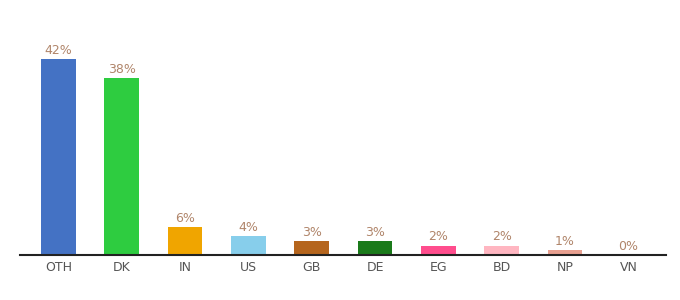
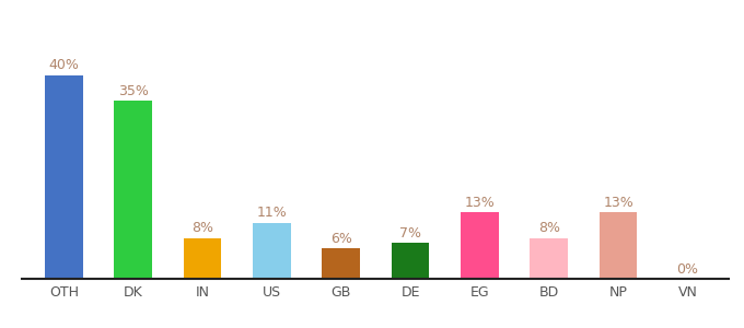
OTH: 42% -> 40%
DK: 38% -> 35%
IN: 6% -> 8%
US: 4% -> 11%
GB: 3% -> 6%
DE: 3% -> 7%
EG: 2% -> 13%
BD: 2% -> 8%
NP: 1% -> 13%
